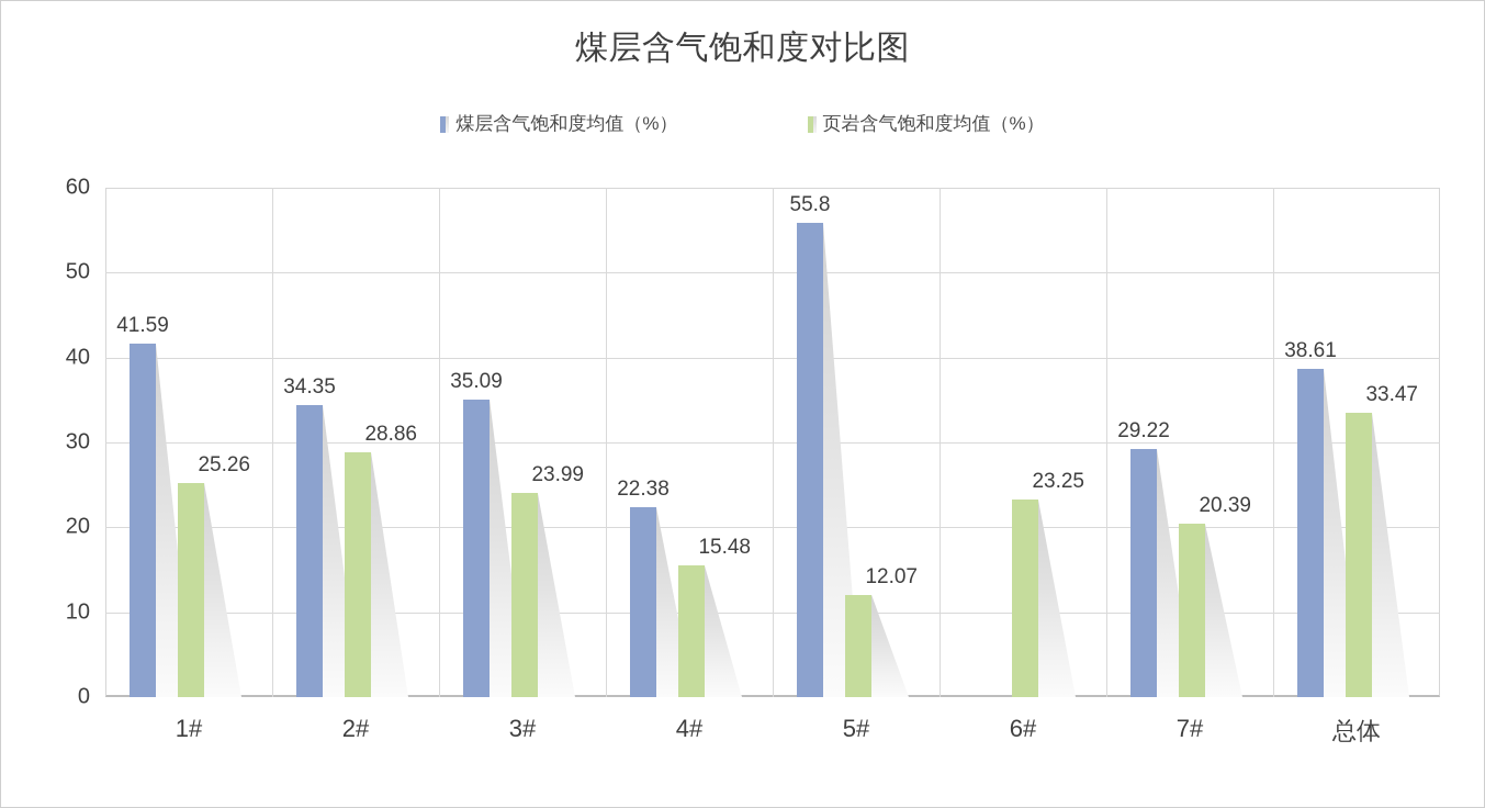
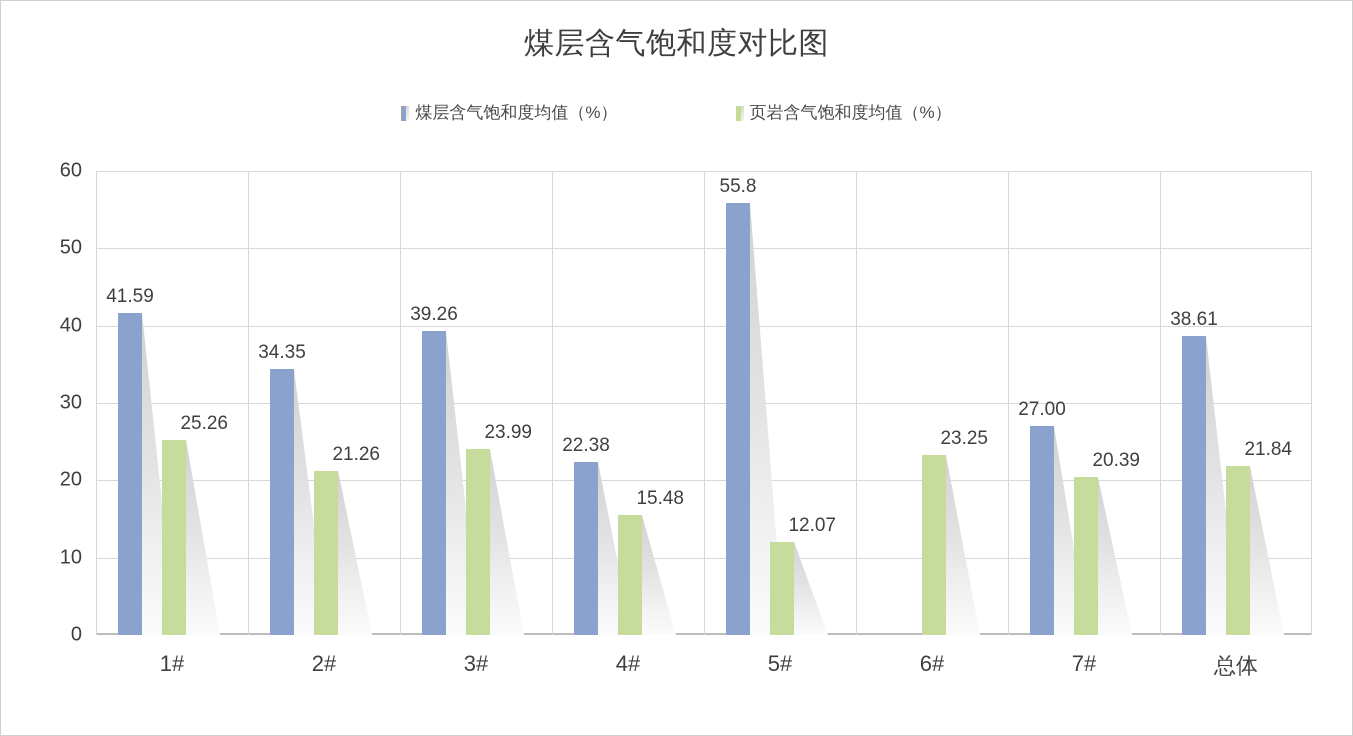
页岩含气饱和度均值（%）/2#: 28.86 -> 21.26
煤层含气饱和度均值（%）/3#: 35.09 -> 39.26
煤层含气饱和度均值（%）/7#: 29.22 -> 27.00
页岩含气饱和度均值（%）/总体: 33.47 -> 21.84
